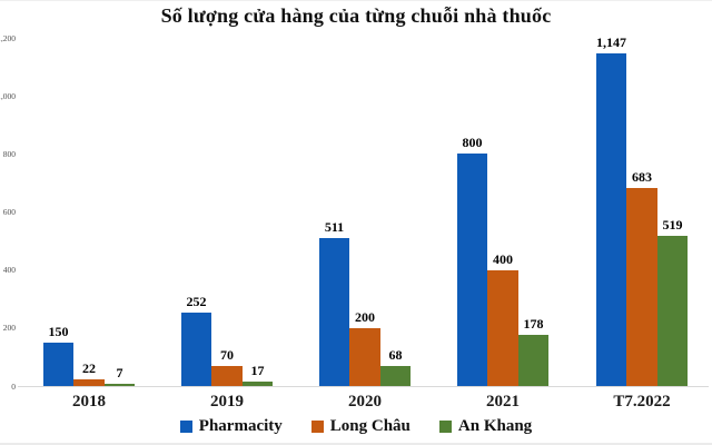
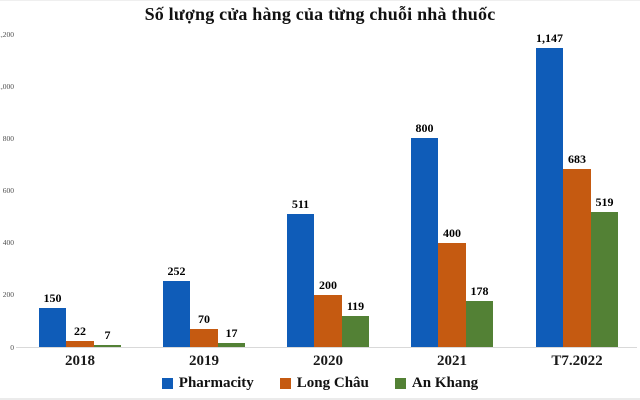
An Khang/2020: 68 -> 119
